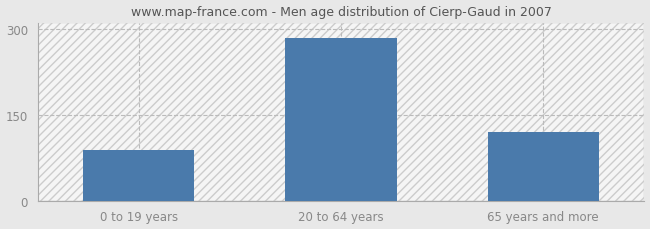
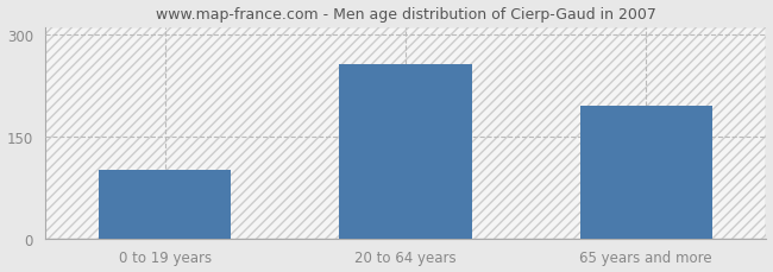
0 to 19 years: 88 -> 100
20 to 64 years: 283 -> 256
65 years and more: 120 -> 194
